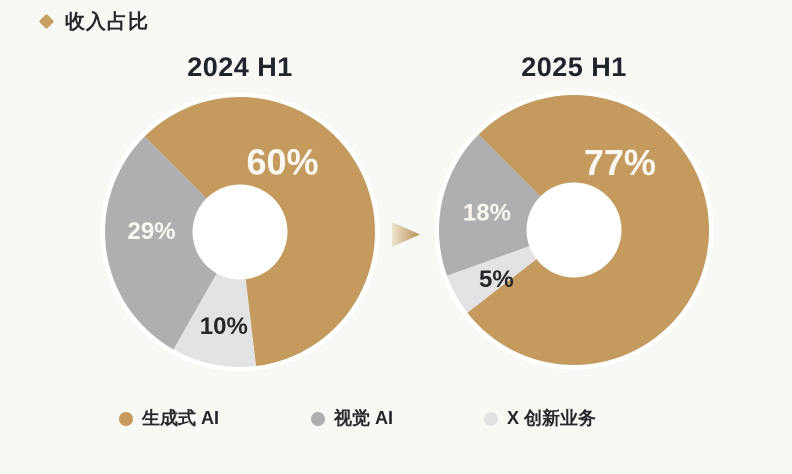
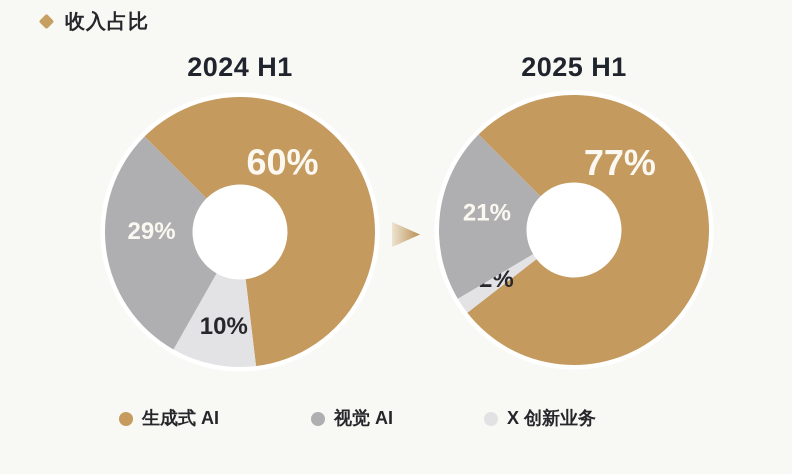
2025 H1/X 创新业务: 5% -> 2%
2025 H1/视觉 AI: 18% -> 21%
